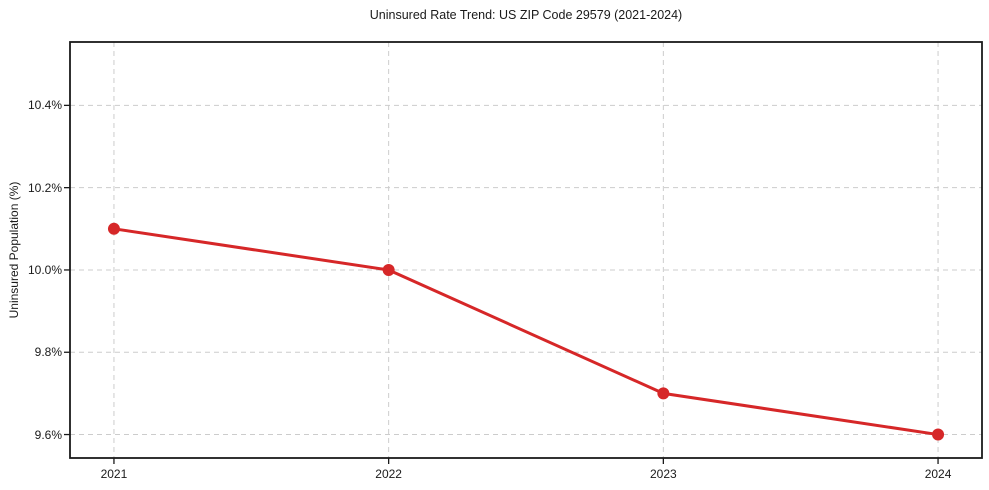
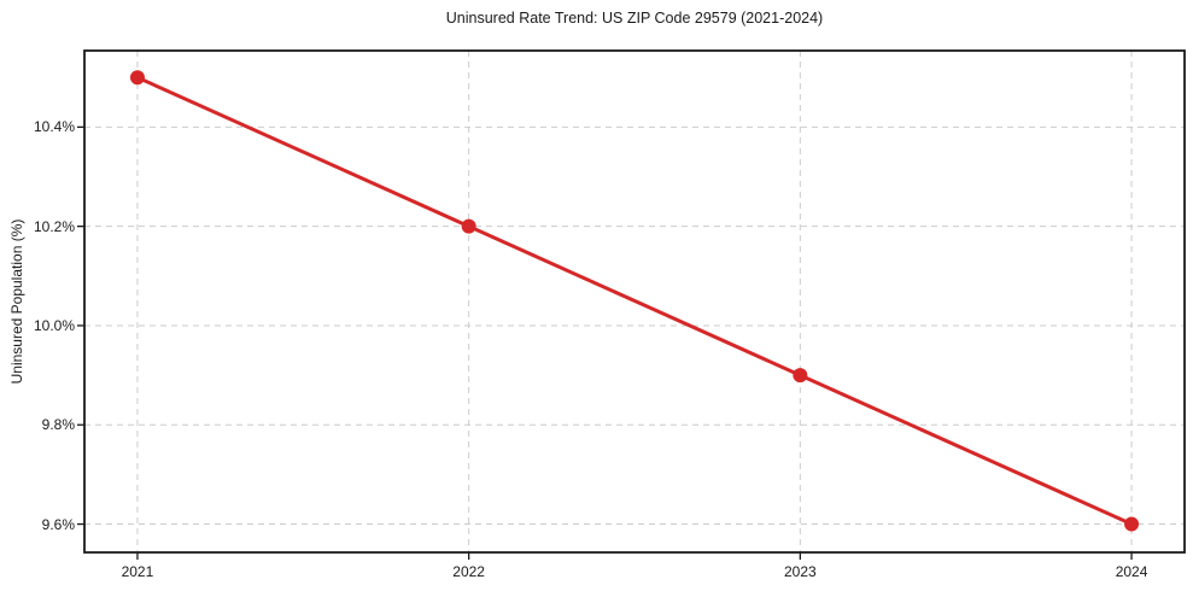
2021: 10.1% -> 10.5%
2022: 10.0% -> 10.2%
2023: 9.7% -> 9.9%
